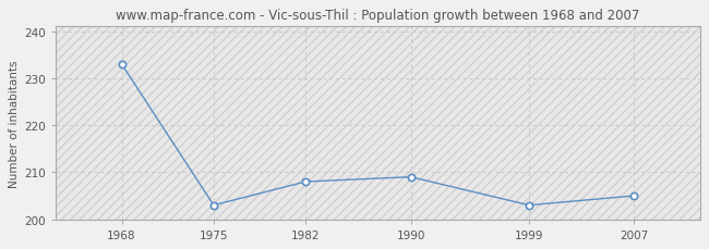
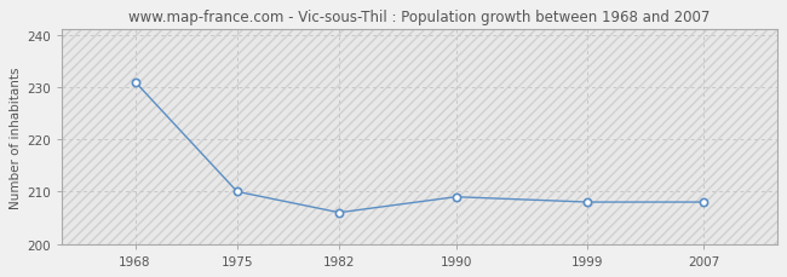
1968: 233 -> 231
1975: 203 -> 210
1982: 208 -> 206
1999: 203 -> 208
2007: 205 -> 208
